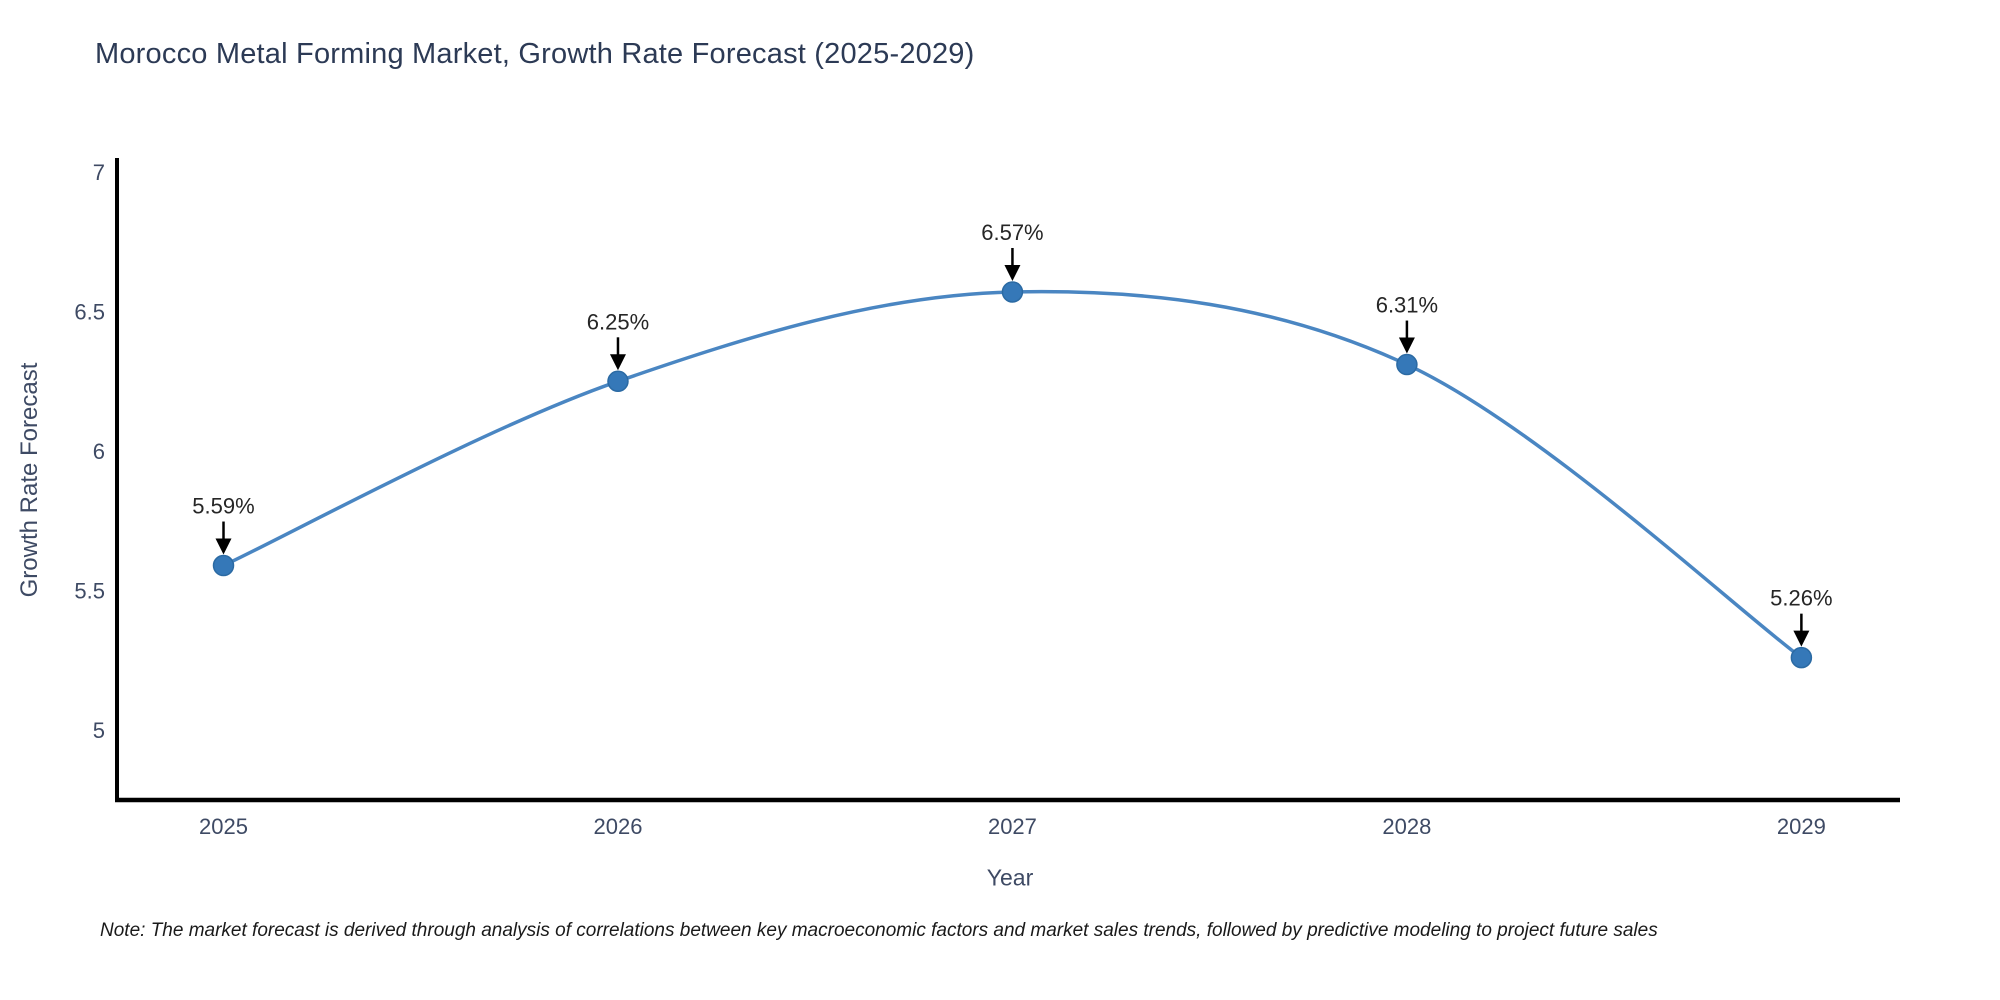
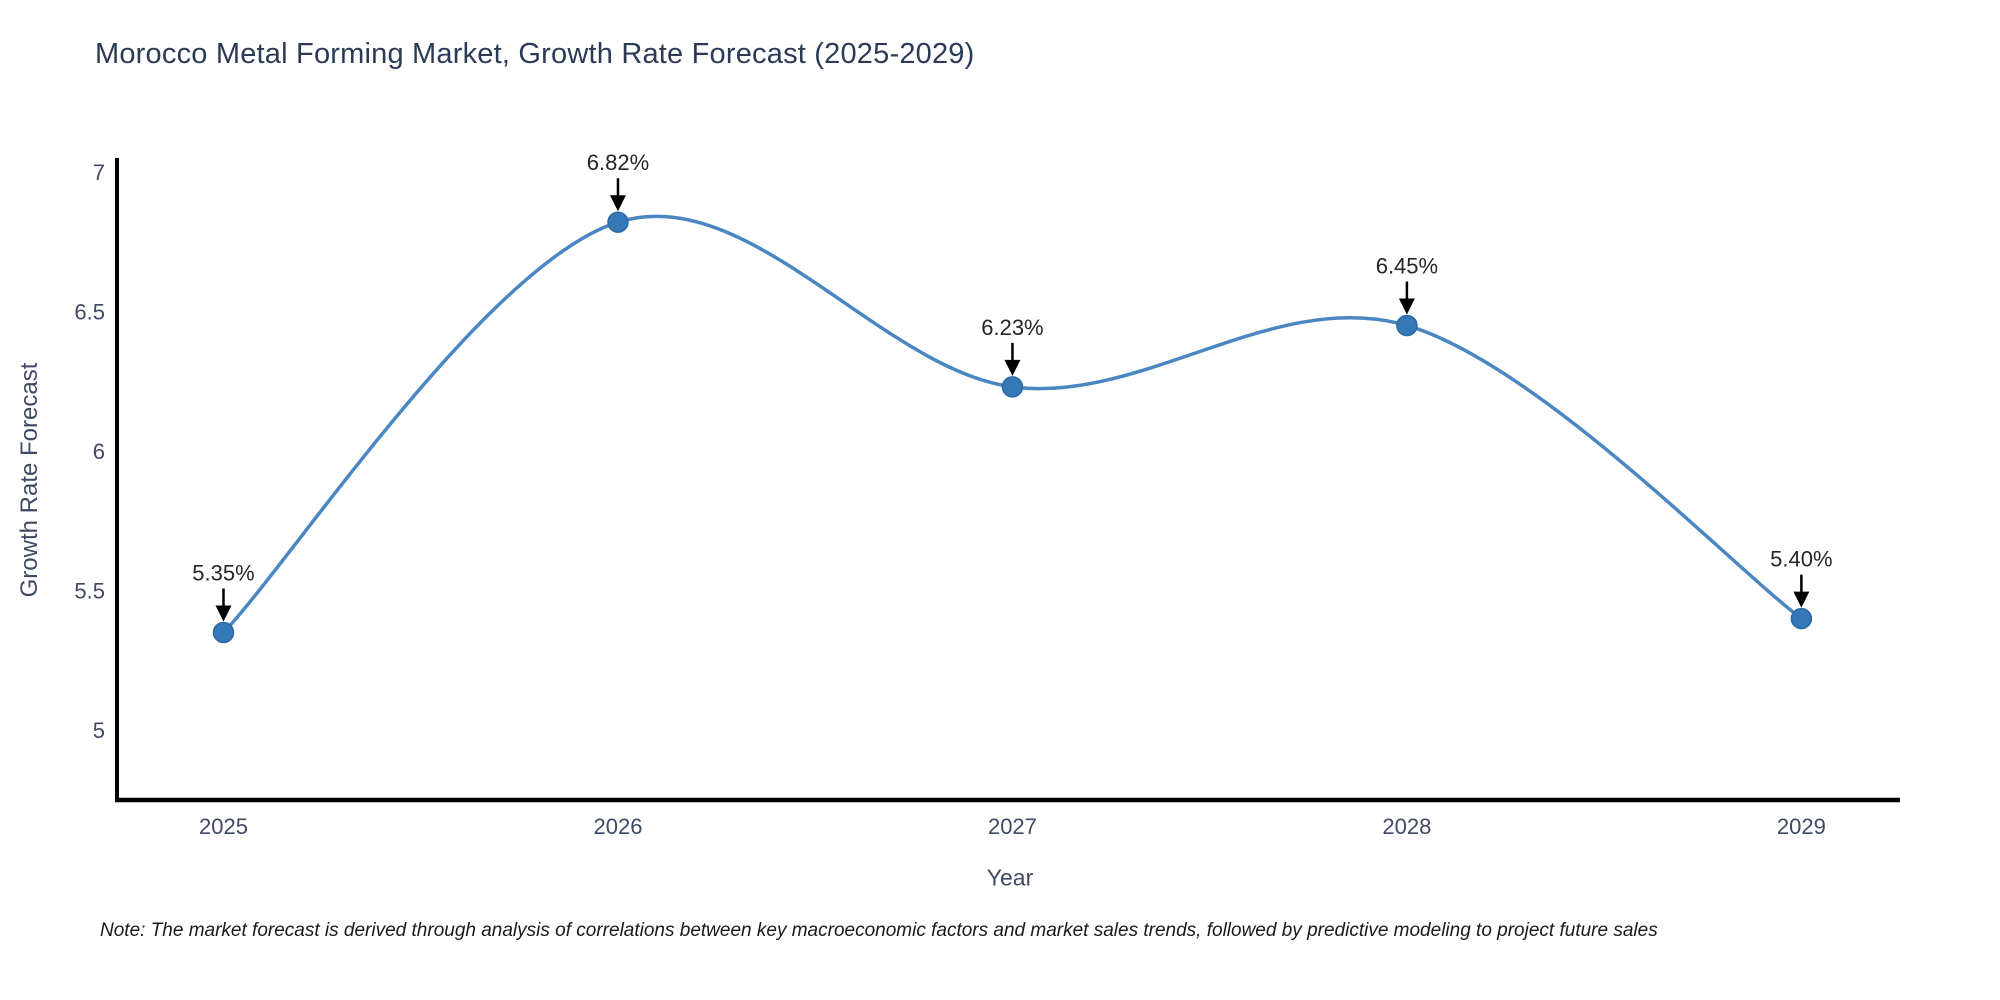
2025: 5.59% -> 5.35%
2026: 6.25% -> 6.82%
2027: 6.57% -> 6.23%
2028: 6.31% -> 6.45%
2029: 5.26% -> 5.40%
